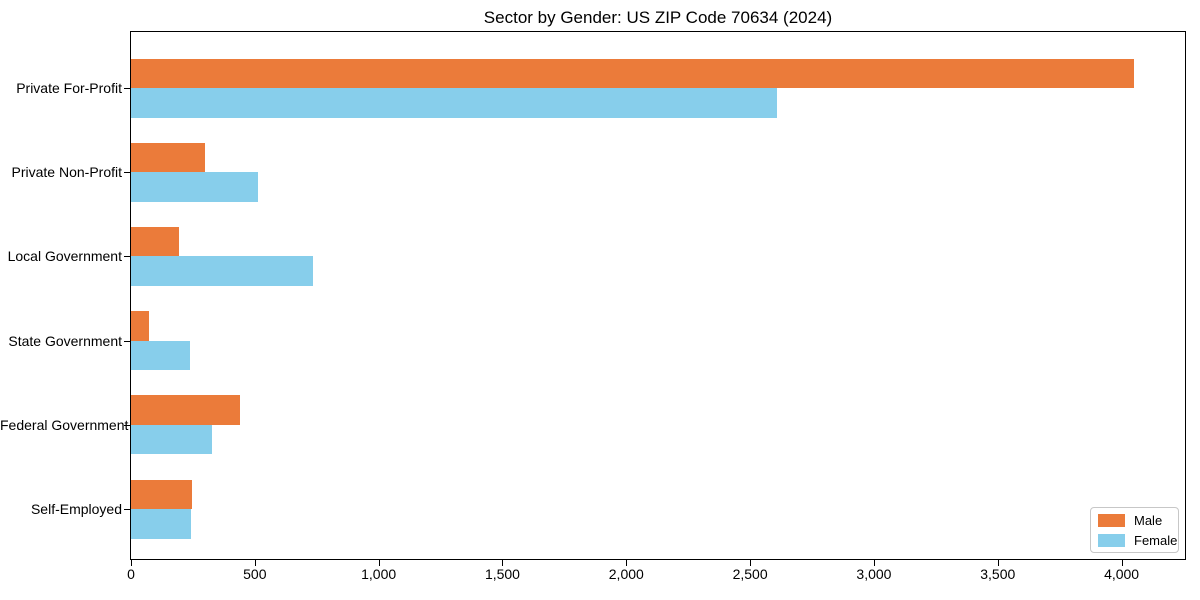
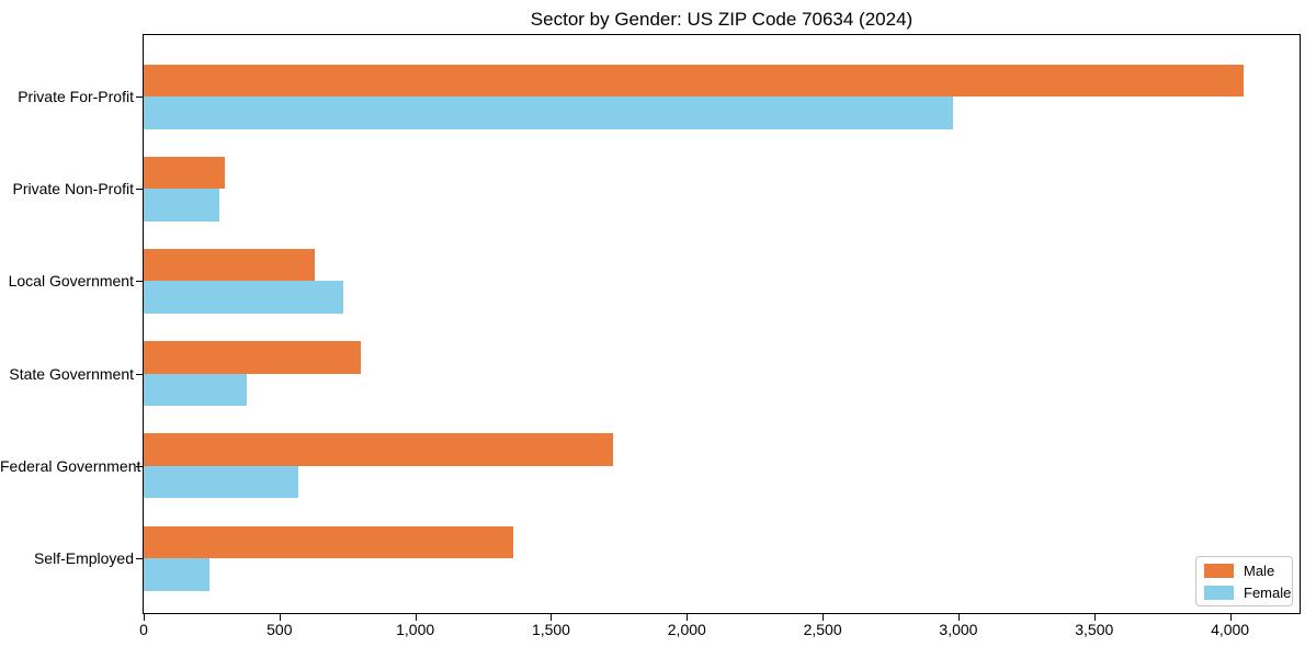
Female/Private For-Profit: 2610 -> 2980
Female/Private Non-Profit: 510 -> 280
Male/Local Government: 200 -> 630
Male/State Government: 70 -> 800
Female/State Government: 240 -> 380
Male/Federal Government: 440 -> 1730
Female/Federal Government: 330 -> 570
Male/Self-Employed: 250 -> 1360
